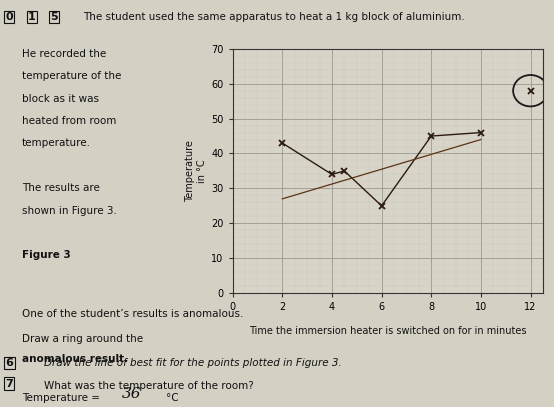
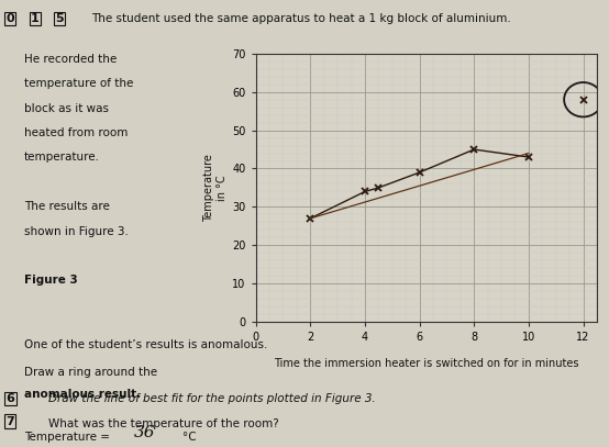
2: 43 -> 27
6: 25 -> 39
10: 46 -> 43
